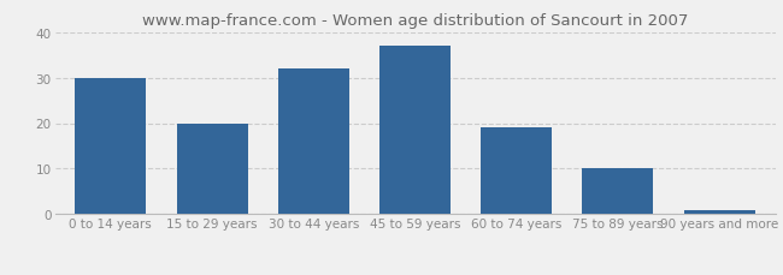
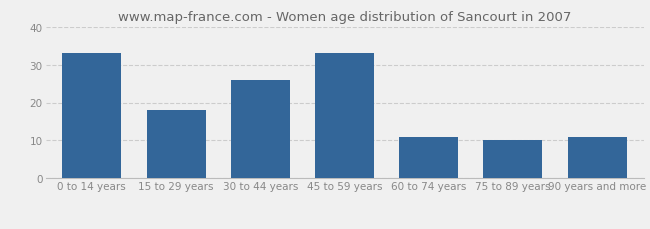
0 to 14 years: 30 -> 33
15 to 29 years: 20 -> 18
30 to 44 years: 32 -> 26
45 to 59 years: 37 -> 33
60 to 74 years: 19 -> 11
90 years and more: 1 -> 11
